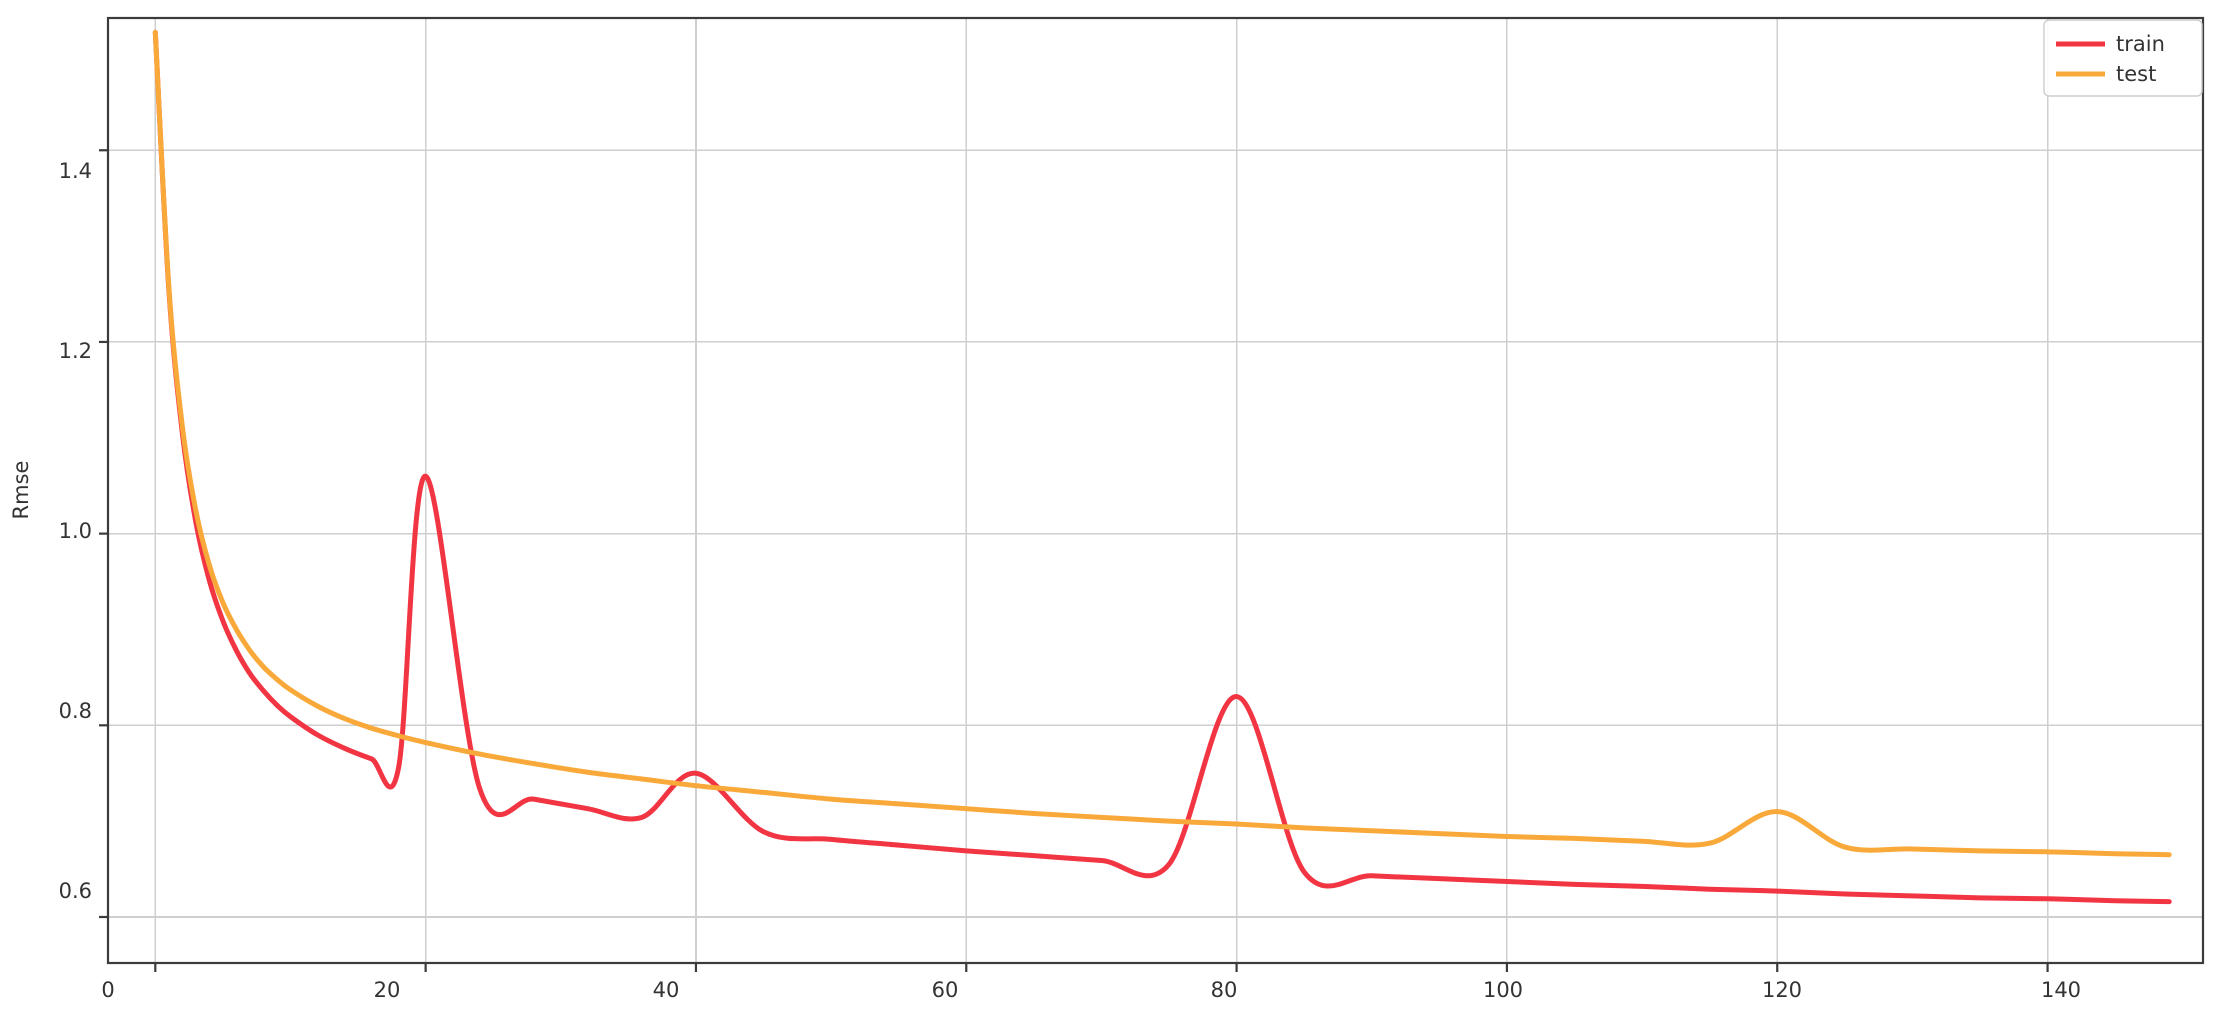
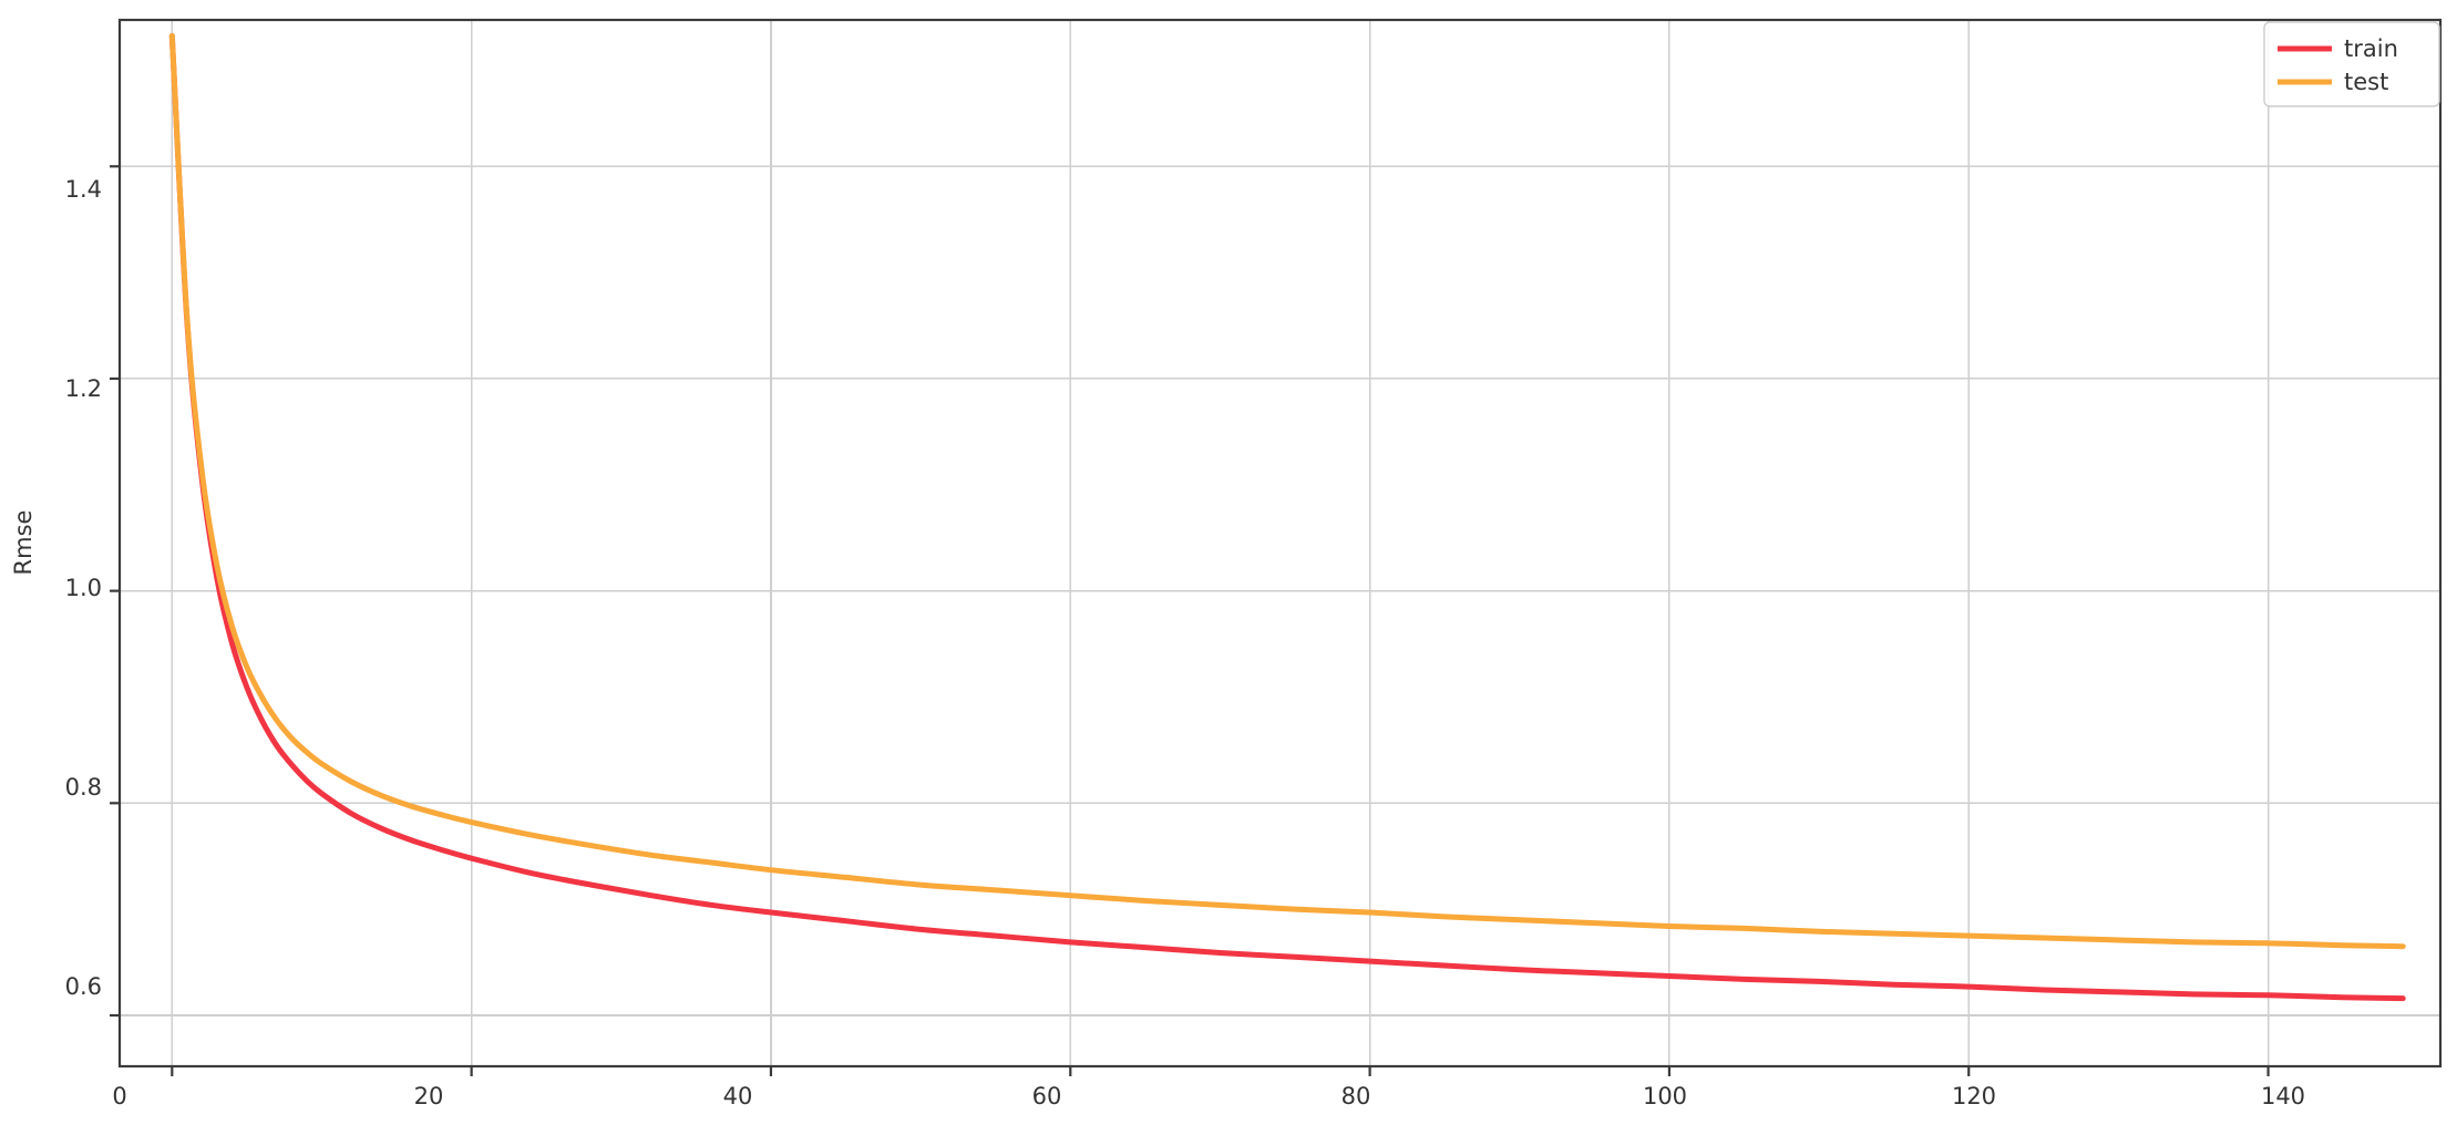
train/20: 1.06 -> 0.75
train/40: 0.75 -> 0.70
train/80: 0.83 -> 0.65
test/120: 0.71 -> 0.68
